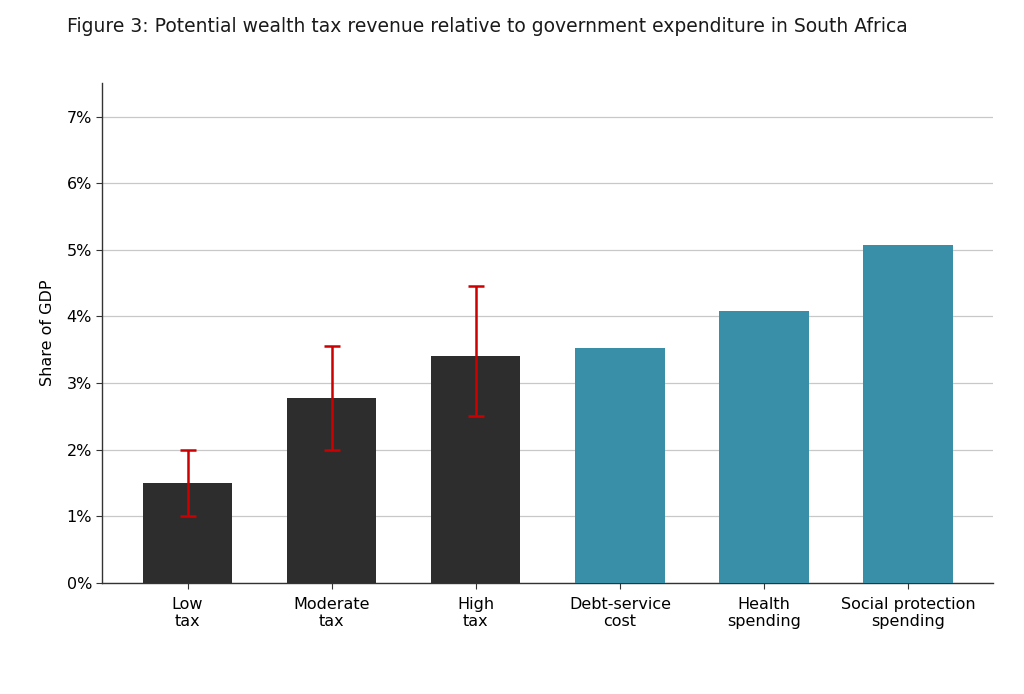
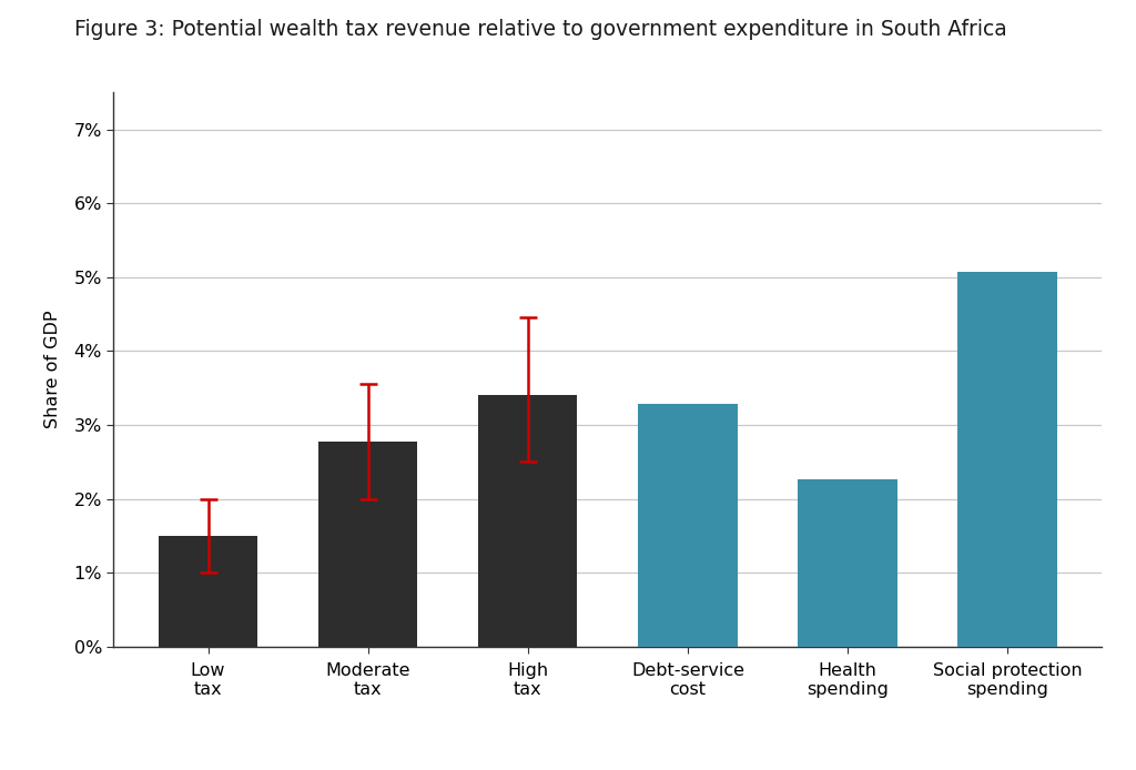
Debt-service cost: 3.52% -> 3.28%
Health spending: 4.08% -> 2.26%
